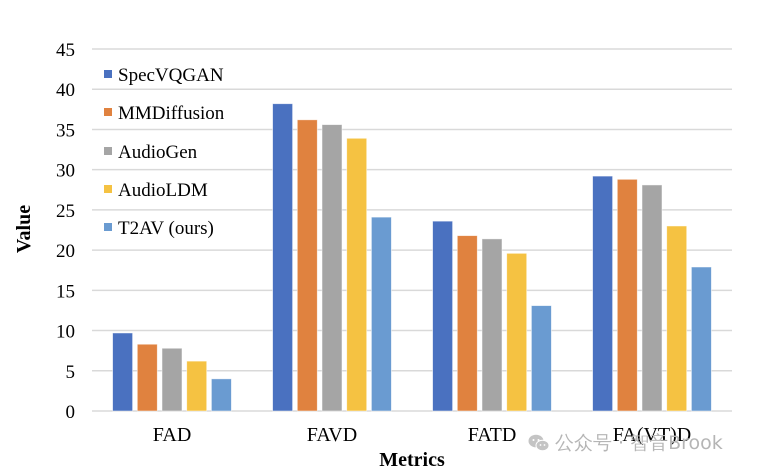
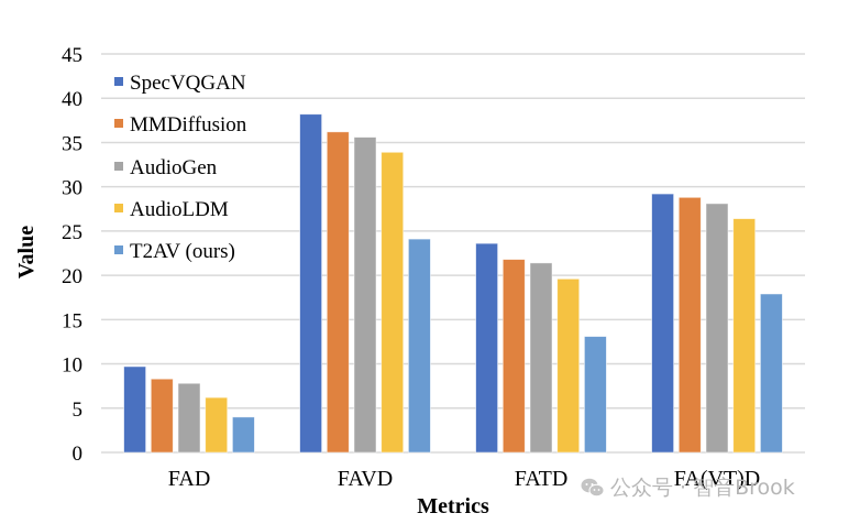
AudioLDM/FA(VT)D: 23 -> 26
